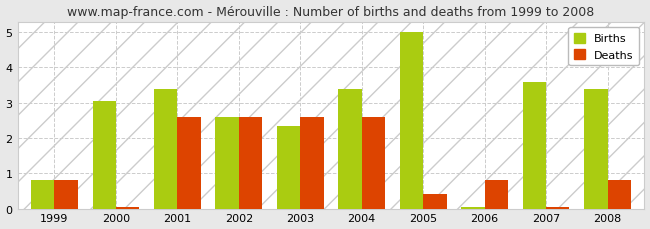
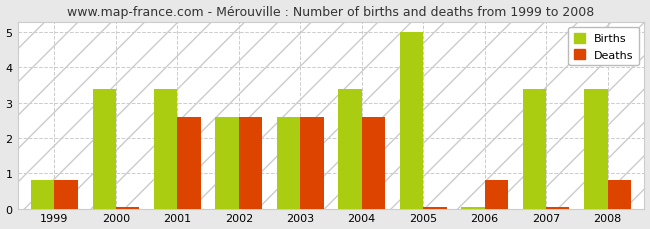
Births/2000: 3.05 -> 3.40
Births/2003: 2.35 -> 2.60
Deaths/2005: 0.40 -> 0.05
Births/2007: 3.60 -> 3.40
